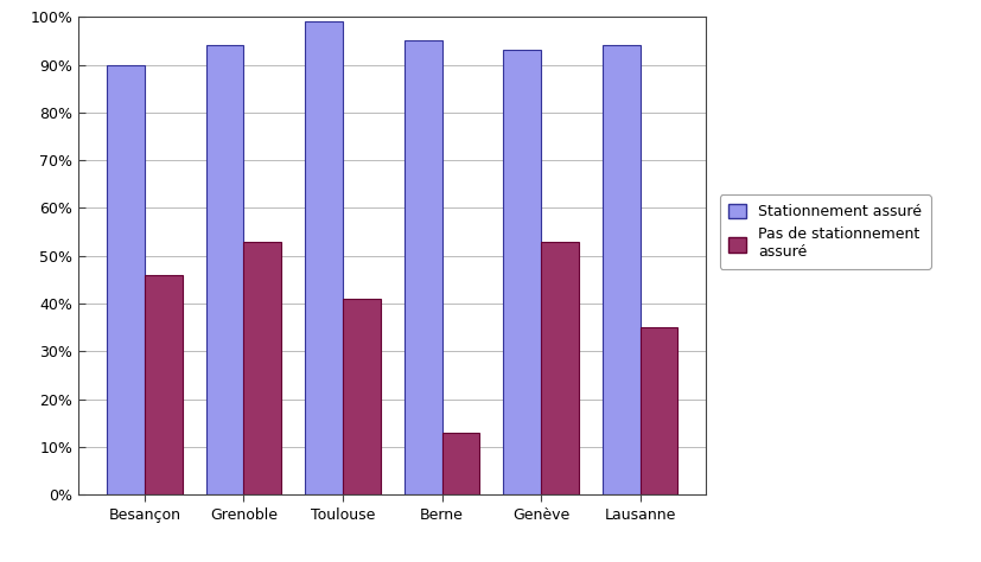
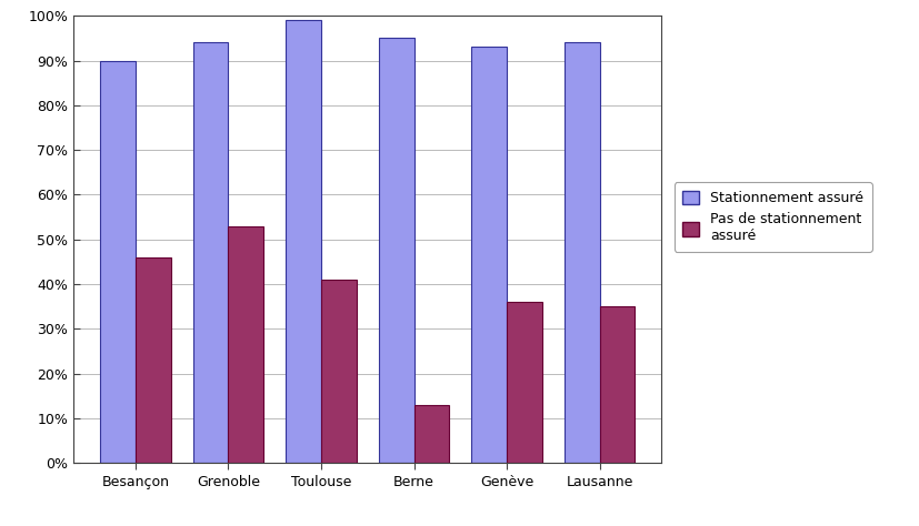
Pas de stationnement assuré/Genève: 53% -> 36%
